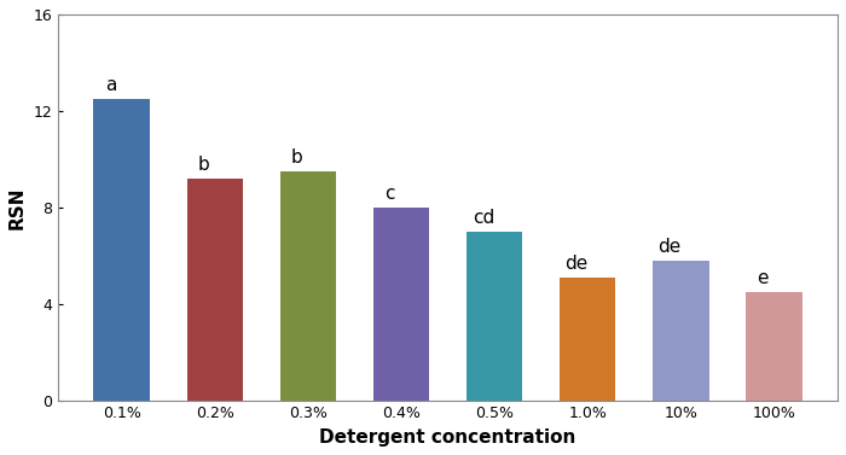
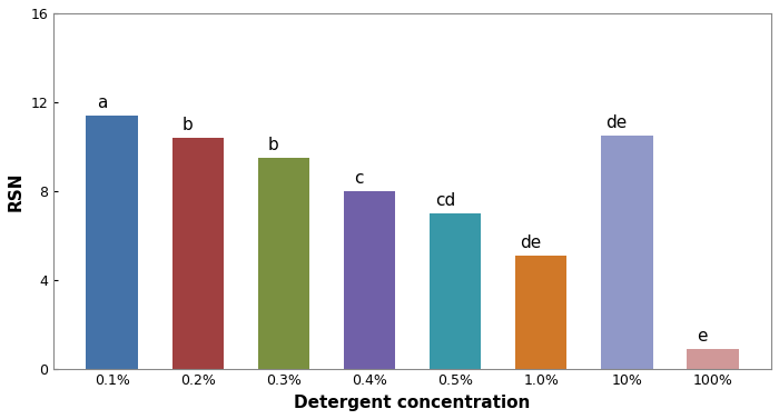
0.1%: 12.5 -> 11.4
0.2%: 9.2 -> 10.4
10%: 5.8 -> 10.5
100%: 4.5 -> 0.9
